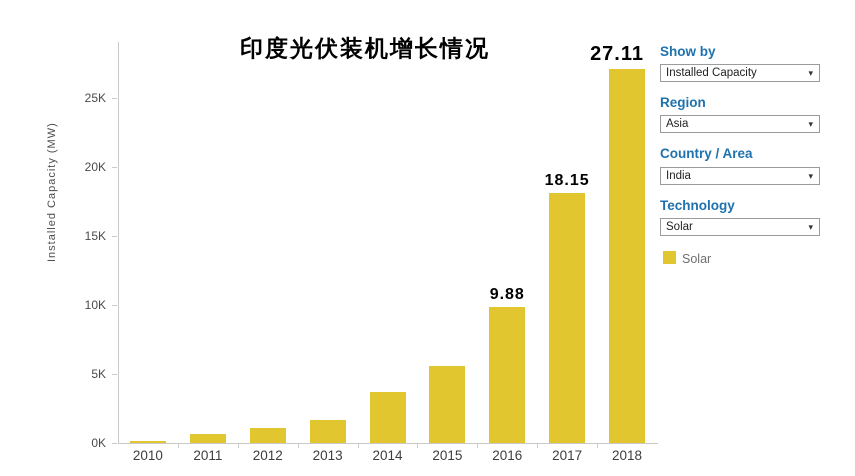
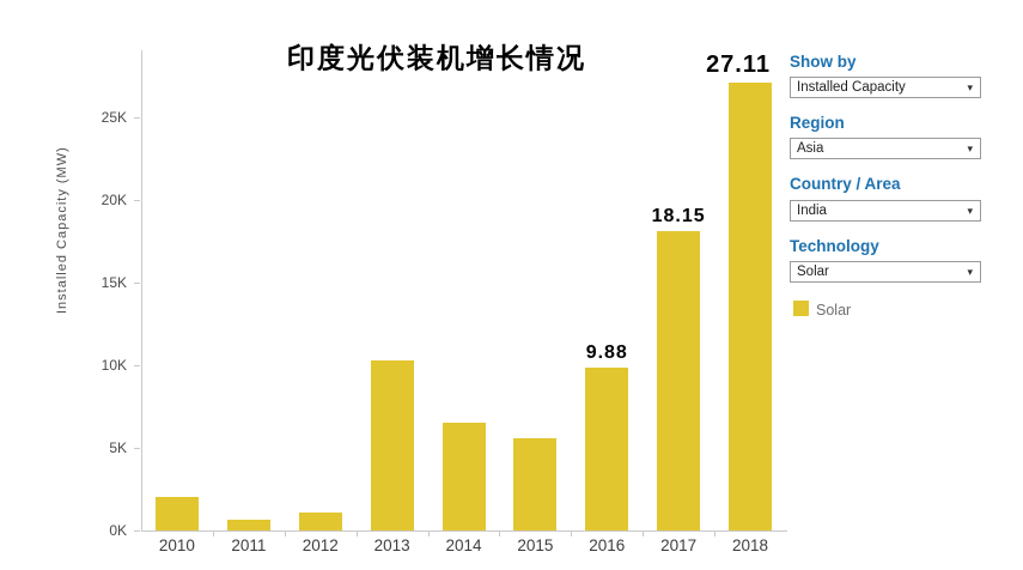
2010: 0.1K -> 2.0K
2013: 1.6K -> 10.3K
2014: 3.7K -> 6.5K
